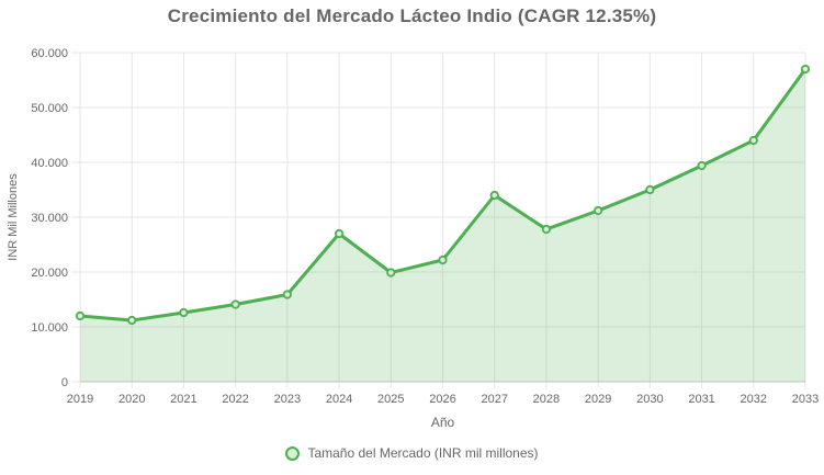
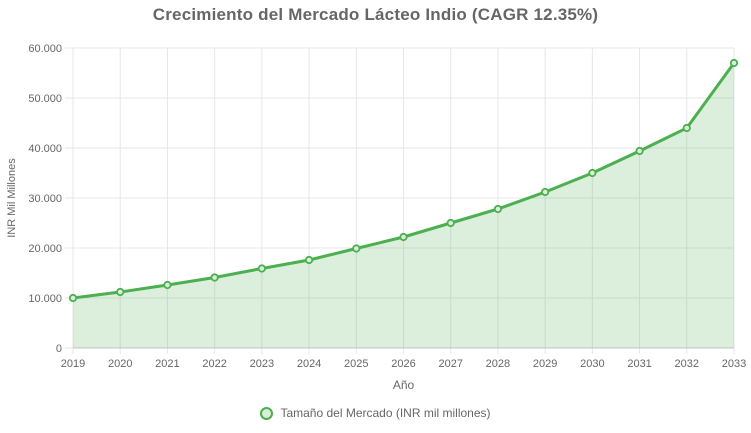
2019: 12000 -> 10000
2024: 27000 -> 18000
2027: 34000 -> 25000
